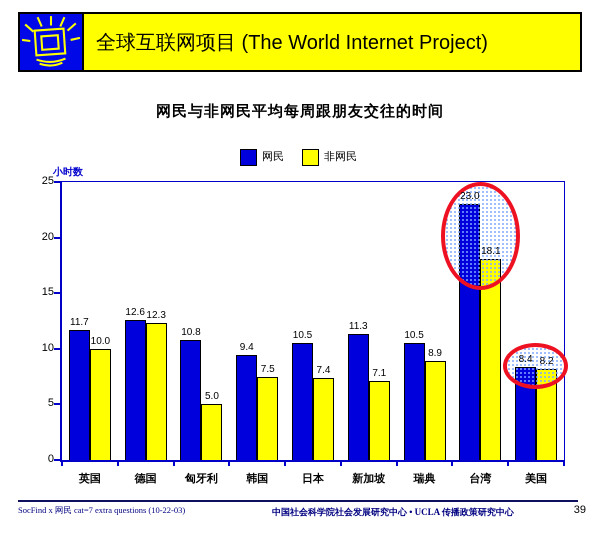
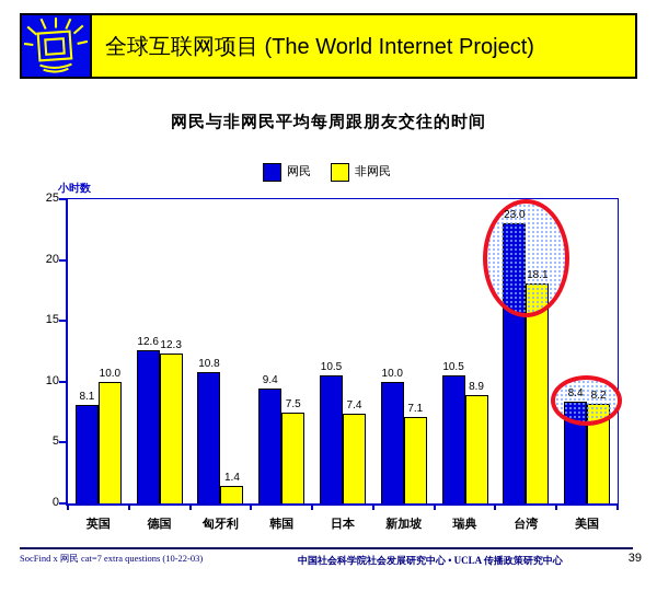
网民/英国: 11.7 -> 8.1
非网民/匈牙利: 5.0 -> 1.4
网民/新加坡: 11.3 -> 10.0
